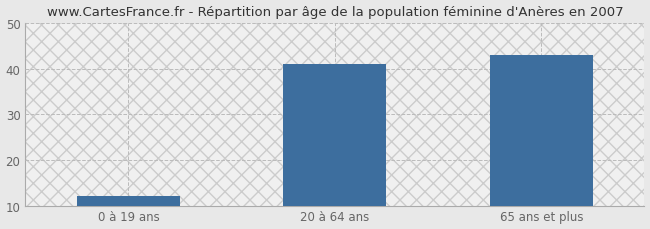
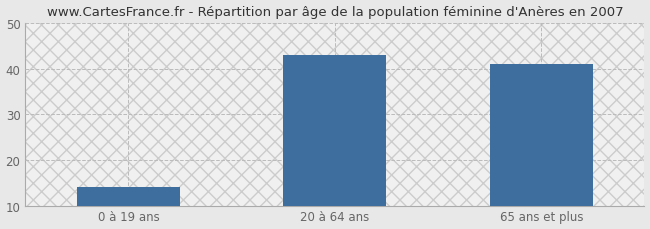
0 à 19 ans: 12 -> 14
20 à 64 ans: 41 -> 43
65 ans et plus: 43 -> 41
